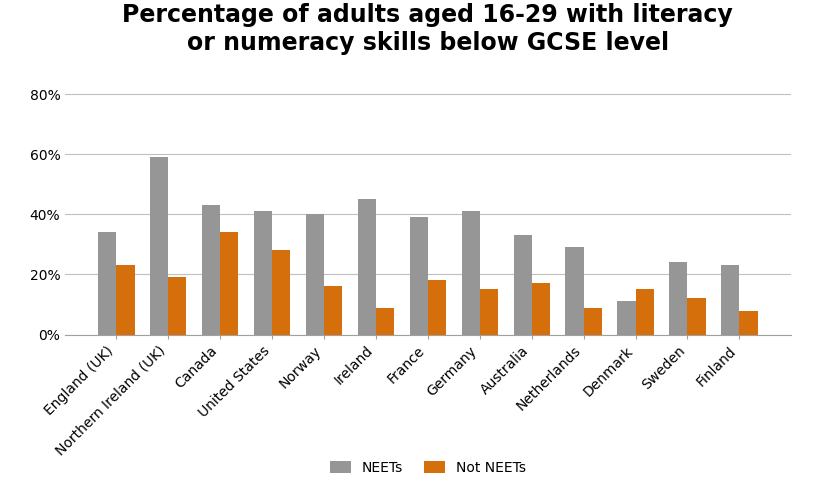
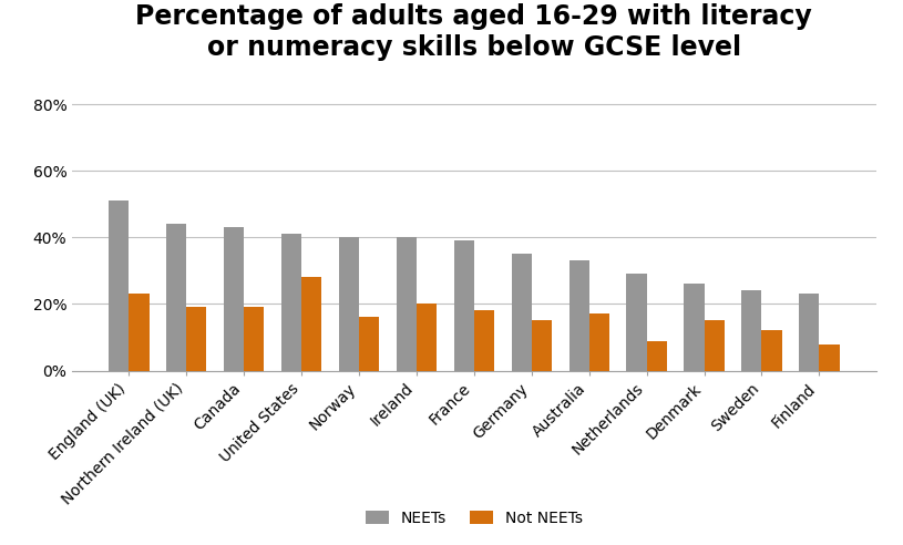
NEETs/England (UK): 34% -> 51%
NEETs/Northern Ireland (UK): 59% -> 44%
Not NEETs/Canada: 34% -> 19%
NEETs/Ireland: 45% -> 40%
Not NEETs/Ireland: 9% -> 20%
NEETs/Germany: 41% -> 35%
NEETs/Denmark: 11% -> 26%
